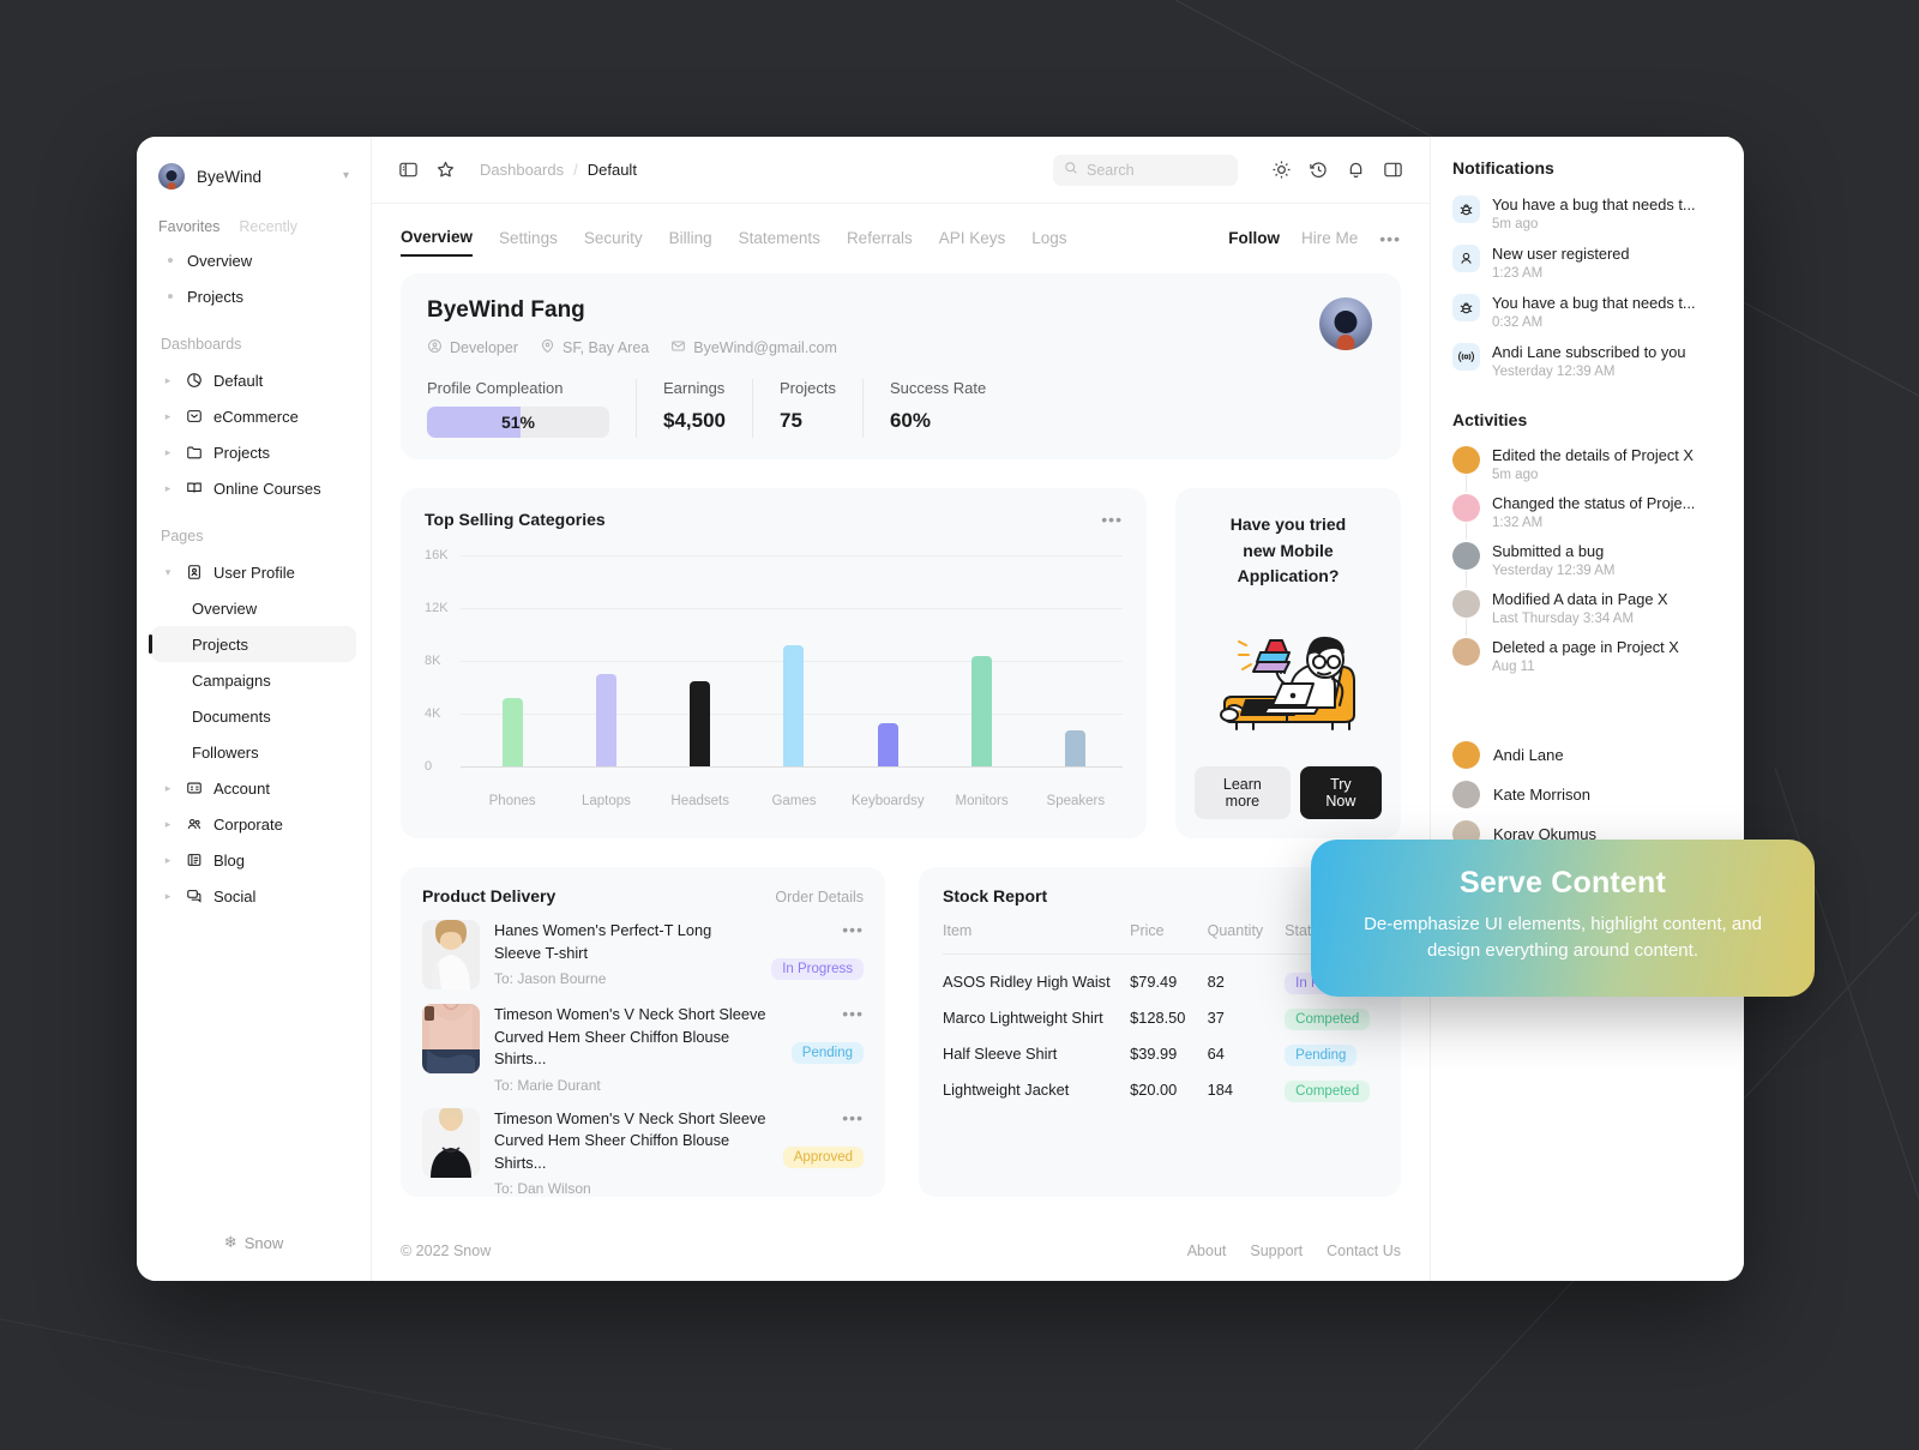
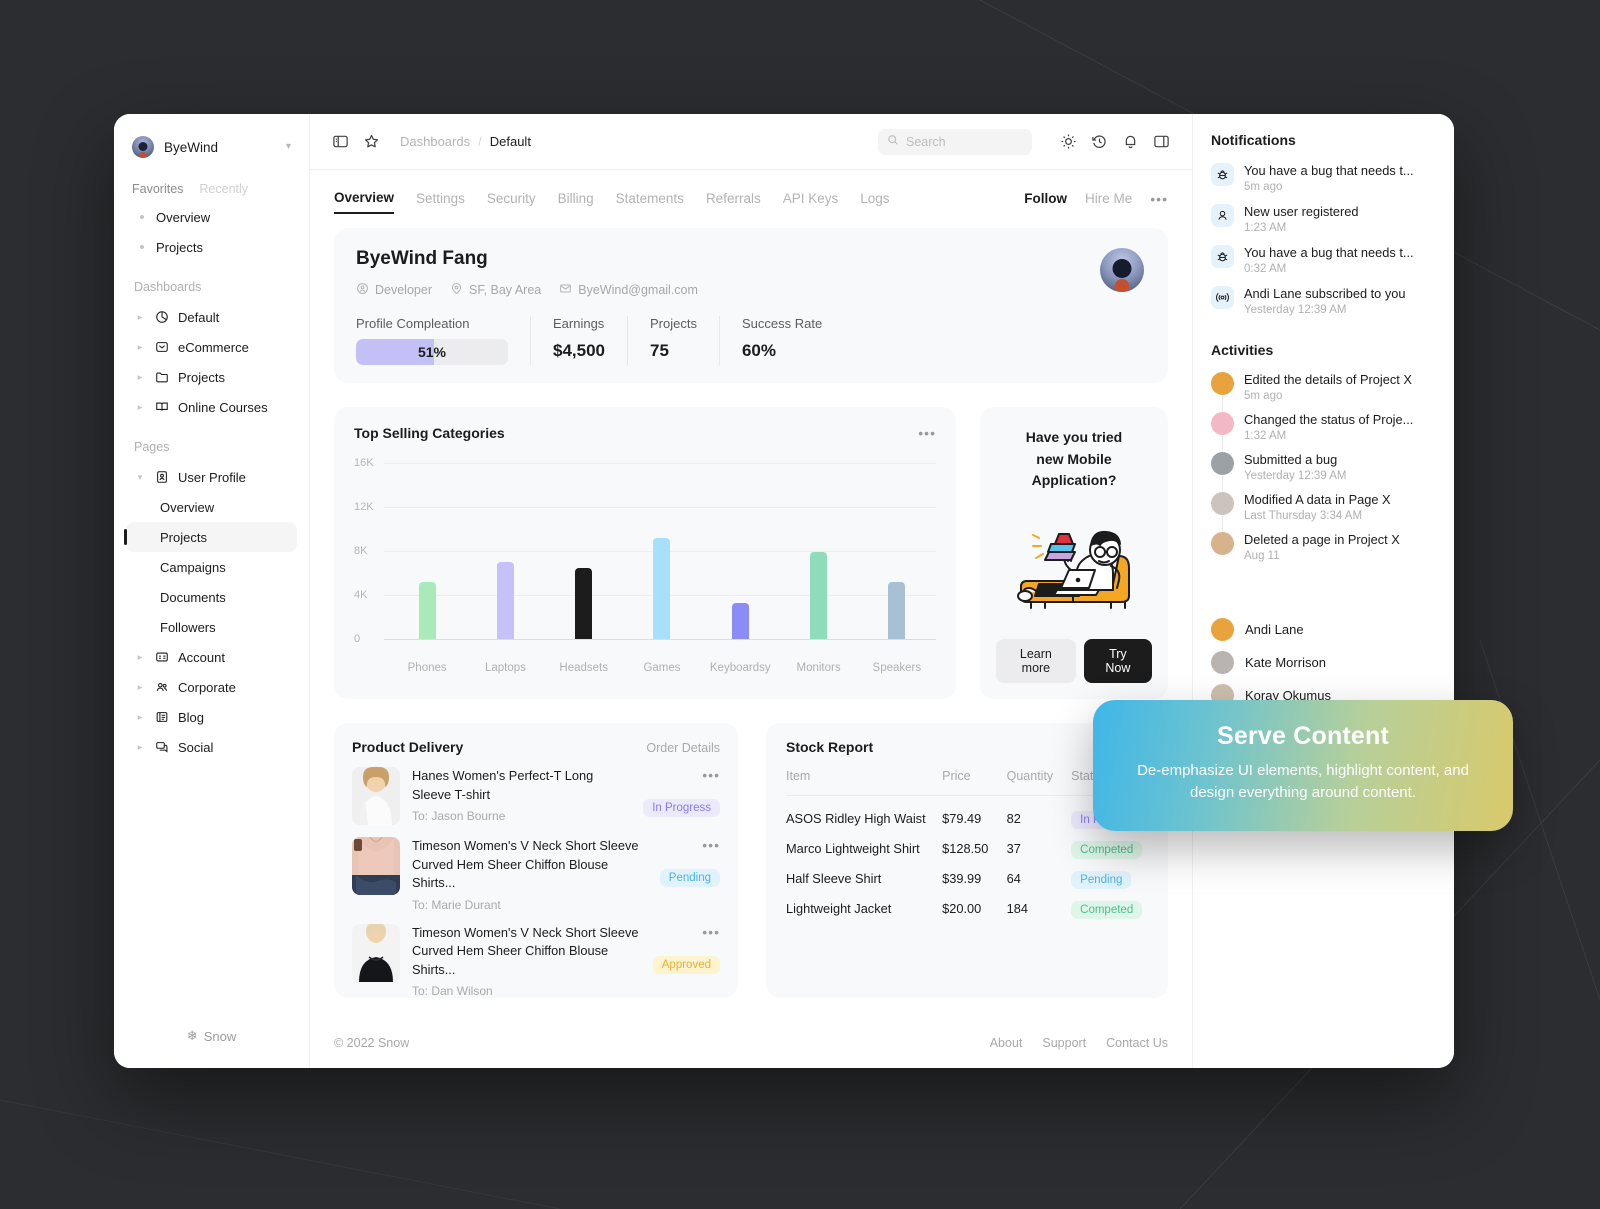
Monitors: 8.4K -> 7.9K
Speakers: 2.7K -> 5.2K
